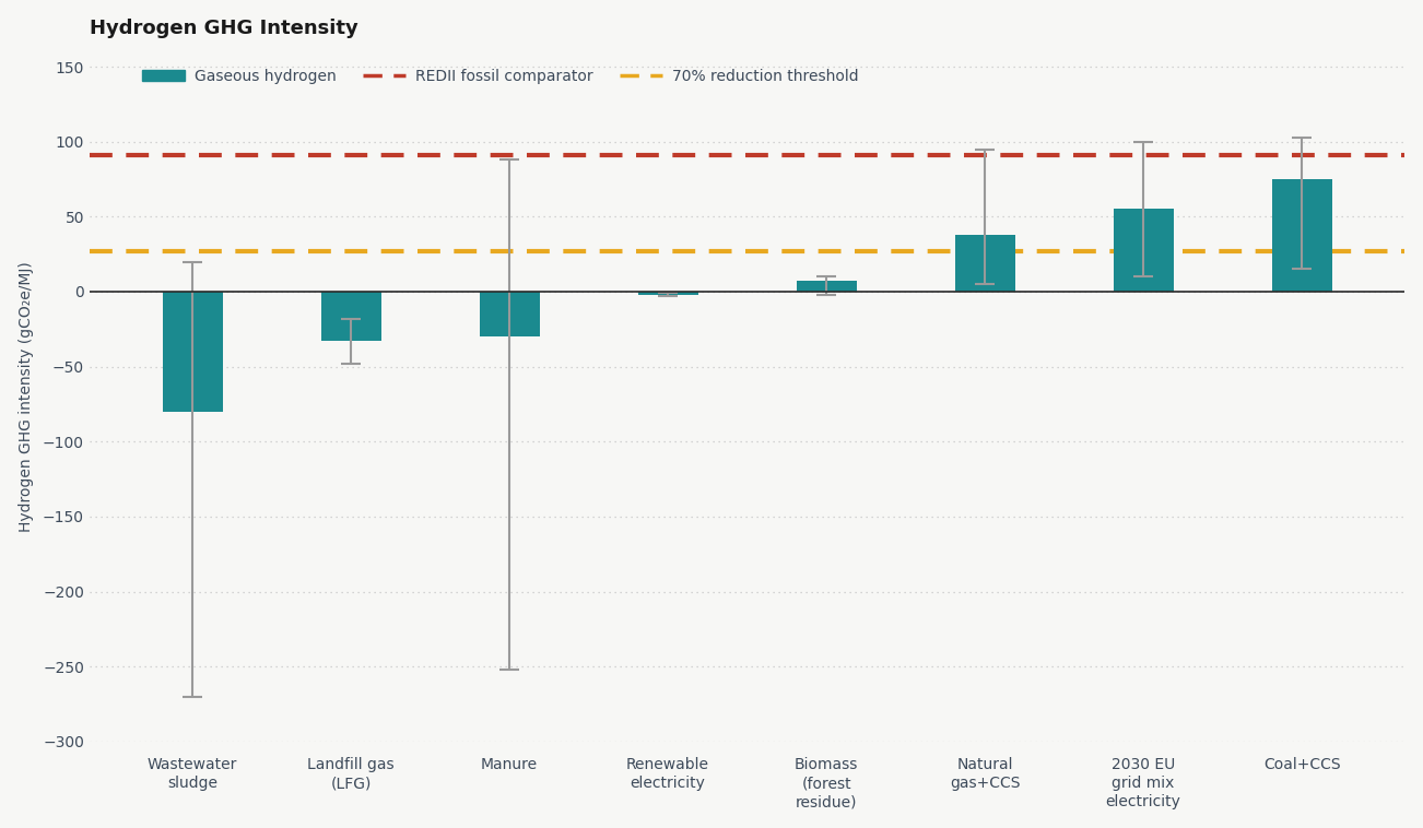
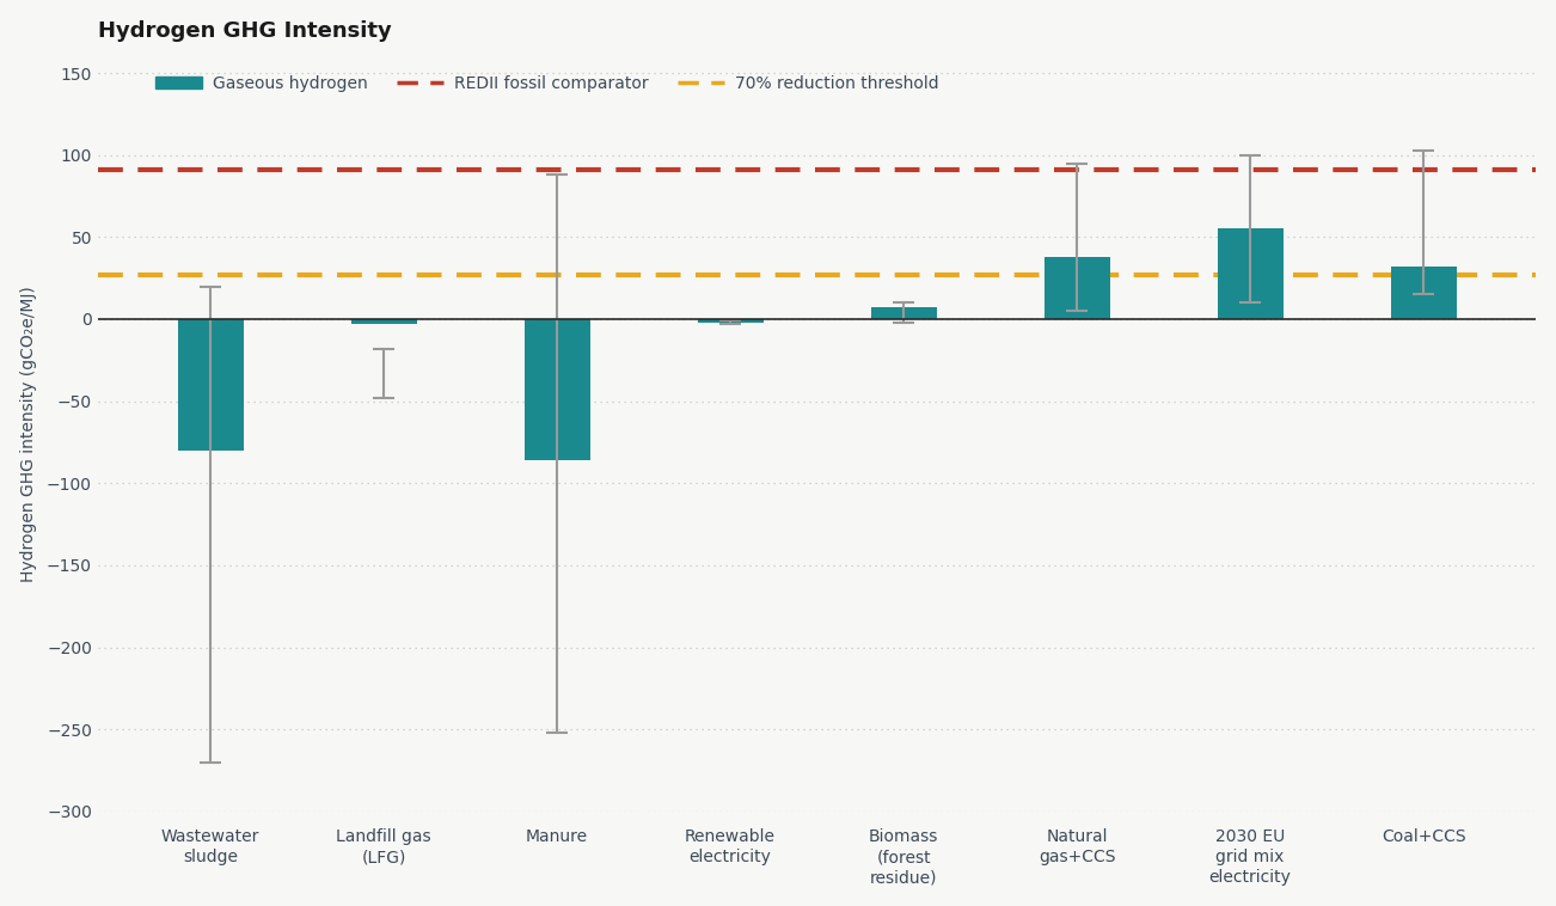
Landfill gas (LFG): -33 -> -3
Manure: -30 -> -86
Coal+CCS: 75 -> 32
